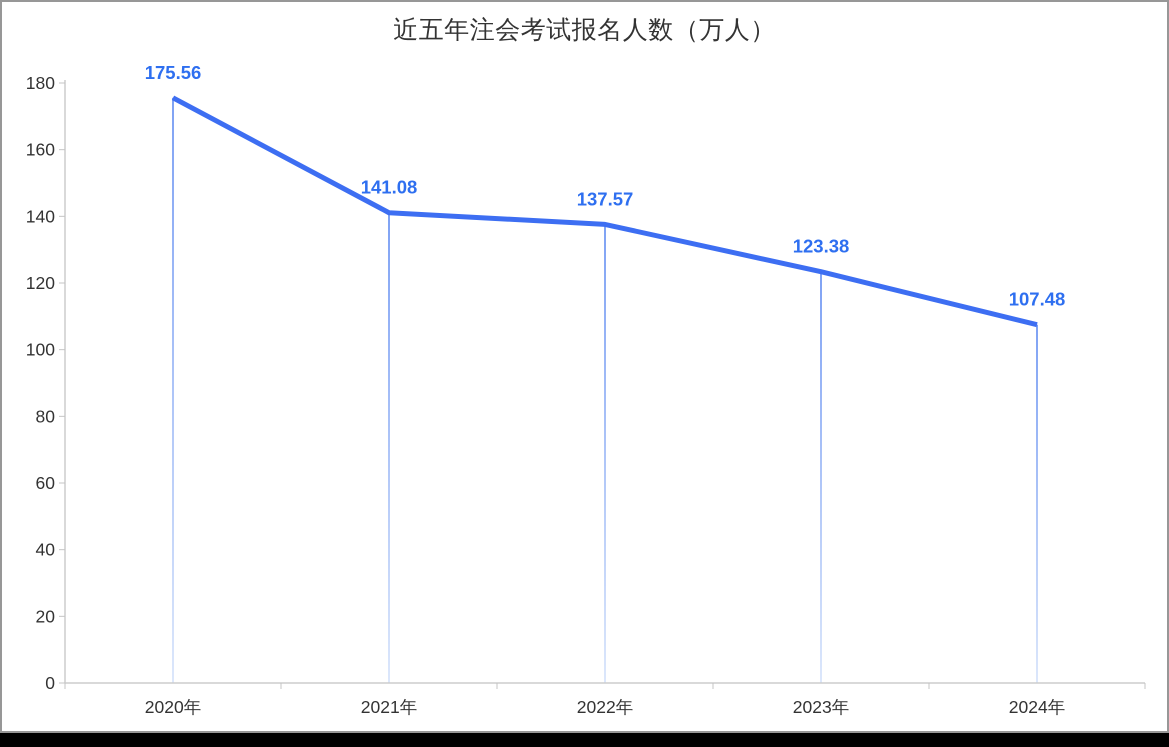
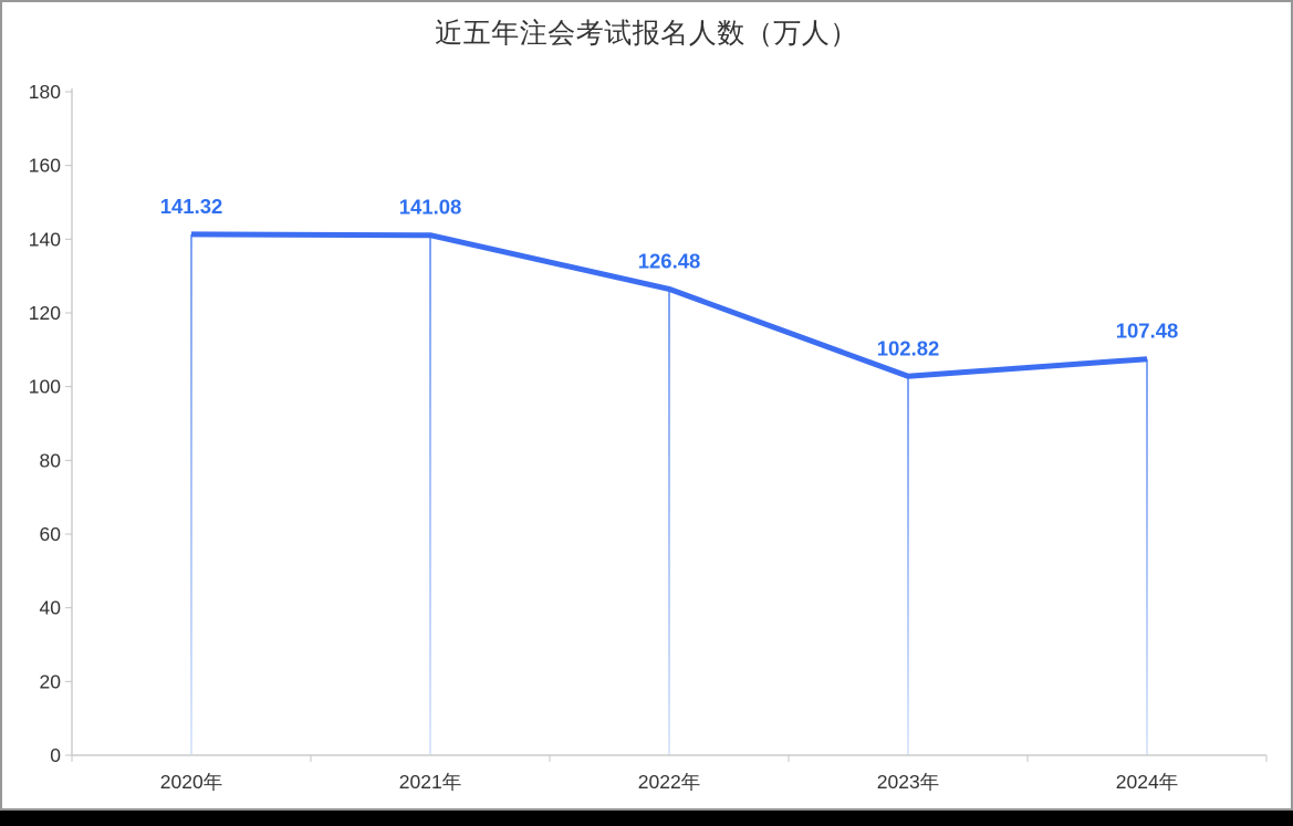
2020年: 175.56 -> 141.32
2022年: 137.57 -> 126.48
2023年: 123.38 -> 102.82
